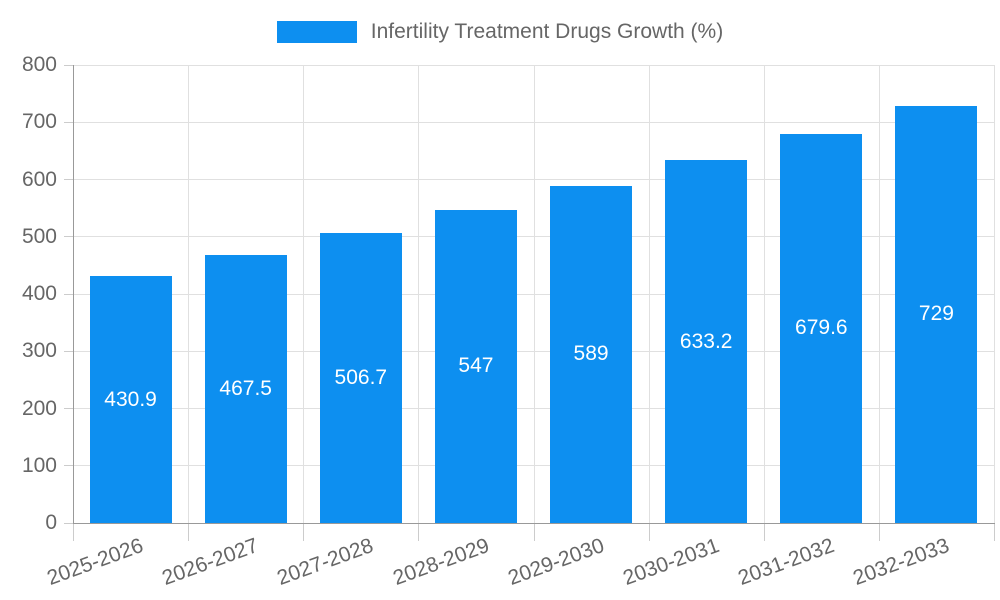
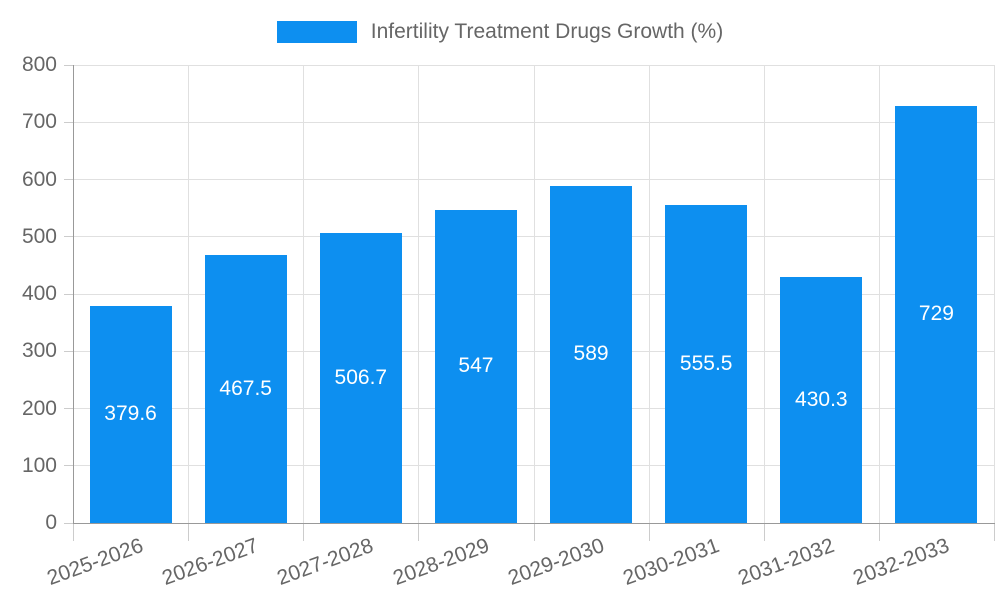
2025-2026: 430.9 -> 379.6
2030-2031: 633.2 -> 555.5
2031-2032: 679.6 -> 430.3
